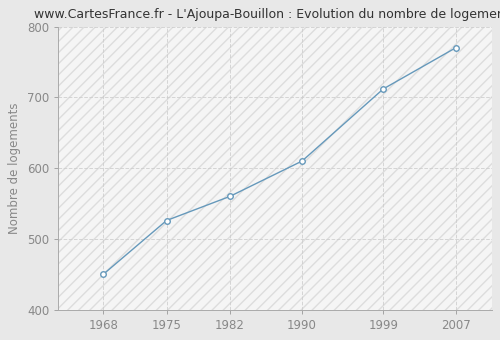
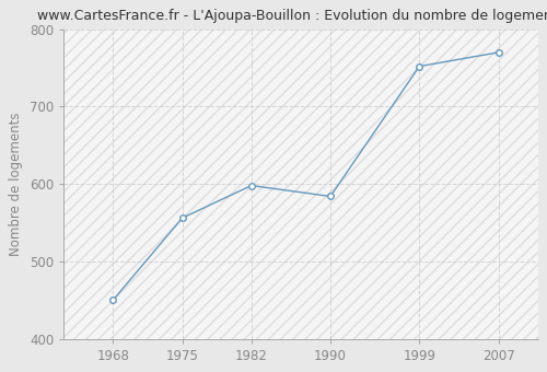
1975: 526 -> 556
1982: 560 -> 598
1990: 610 -> 584
1999: 712 -> 752
